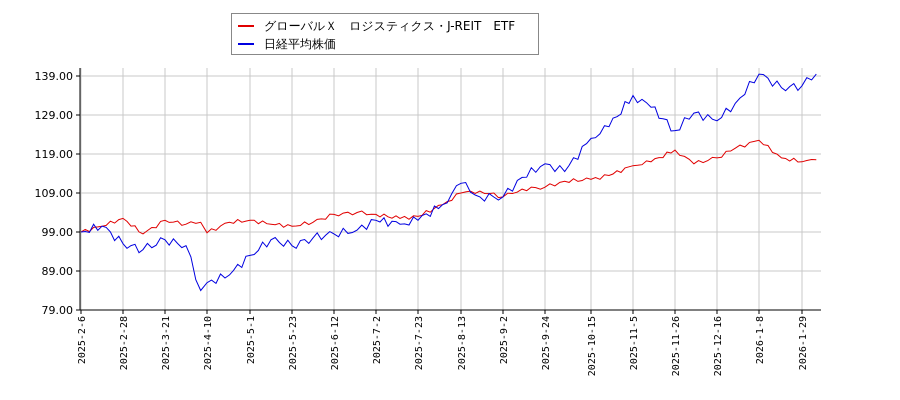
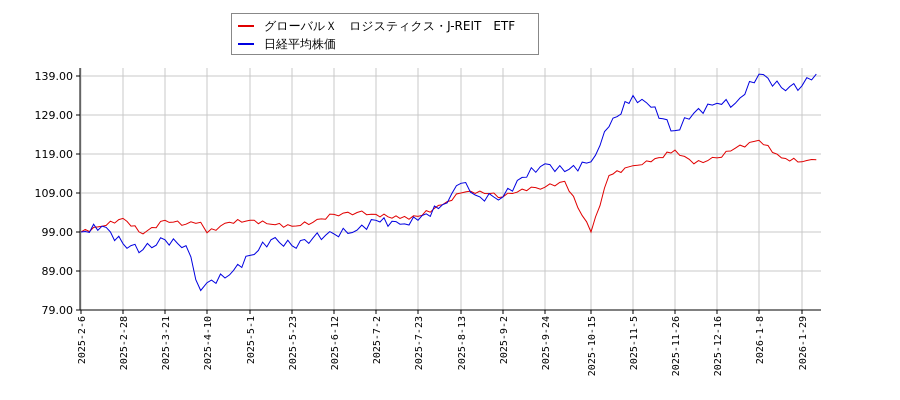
グローバルＸ ロジスティクス・J-REIT ETF/2025-10-15: 112 -> 99
日経平均株価/2025-10-15: 123 -> 117
日経平均株価/2025-12-16: 128 -> 132
